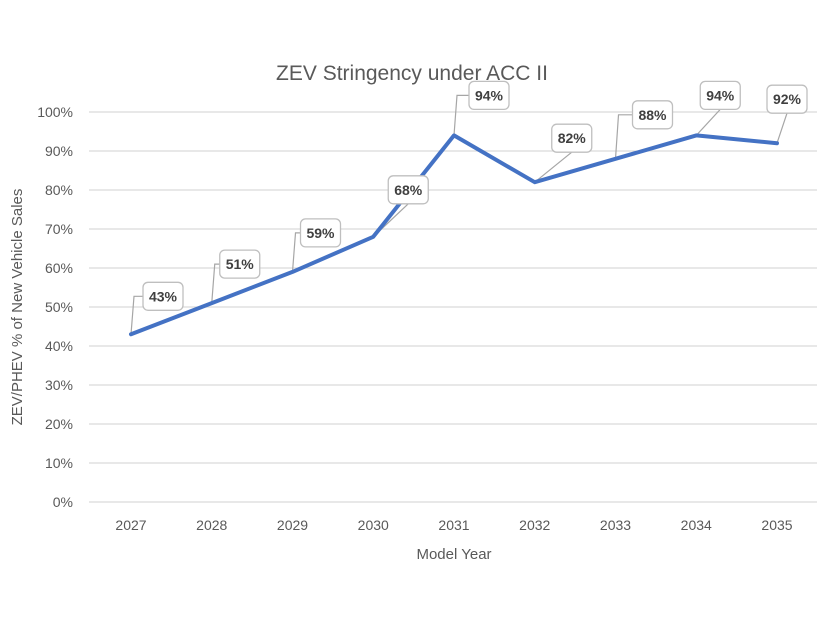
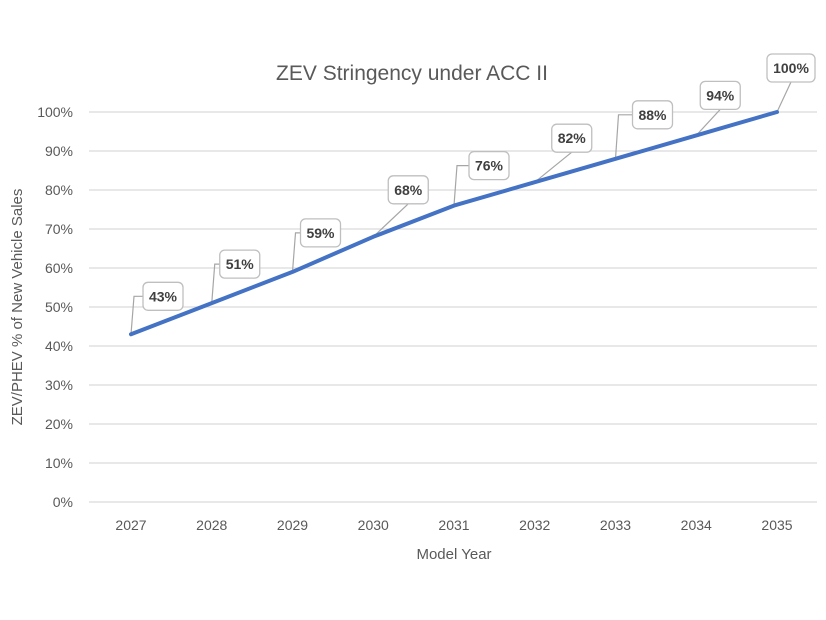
2031: 94% -> 76%
2035: 92% -> 100%
